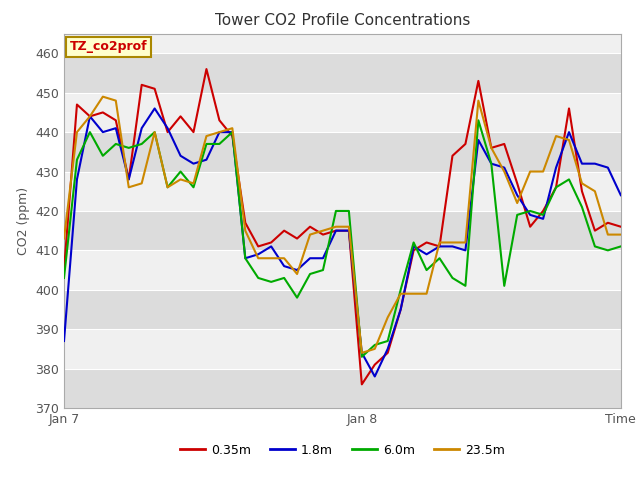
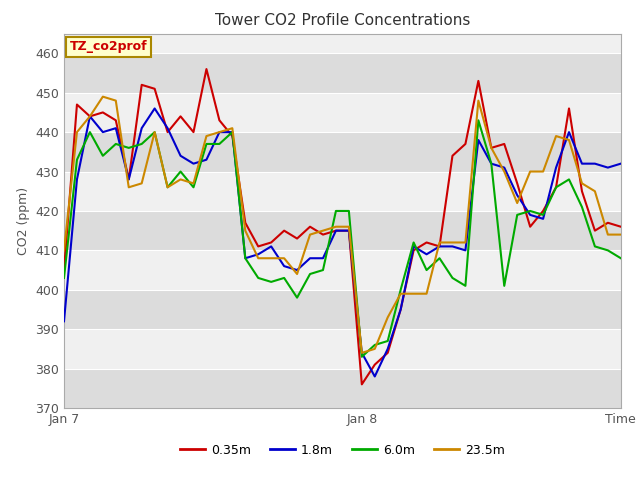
1.8m/Jan 7: 387 -> 392
23.5m/Jan 7: 413 -> 410
1.8m/Time: 424 -> 432
6.0m/Time: 411 -> 408
